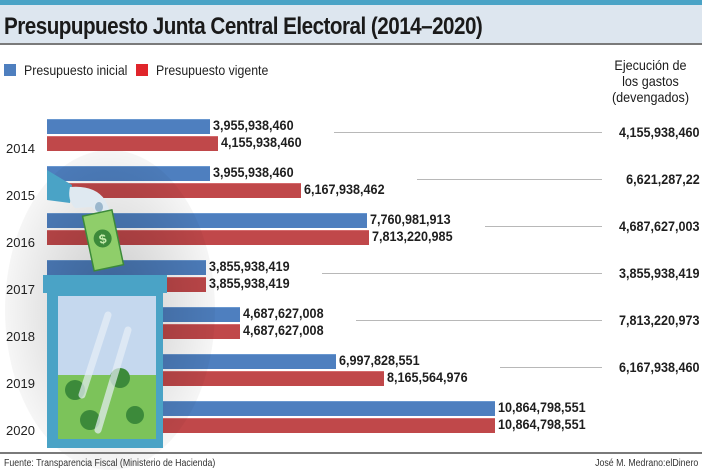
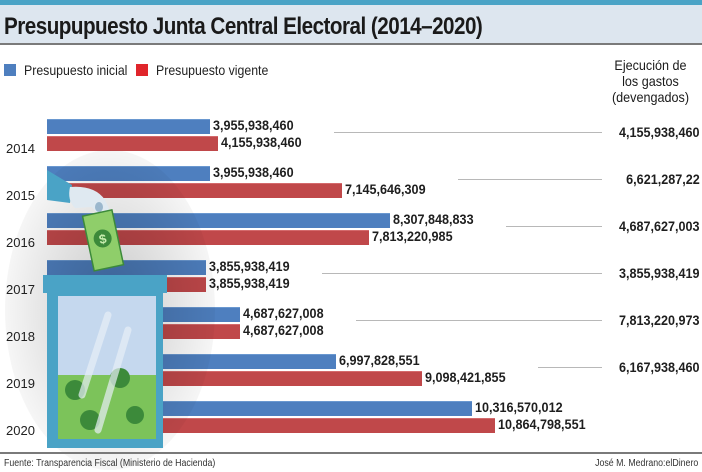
Presupuesto vigente/2015: 6,167,938,462 -> 7,145,646,309
Presupuesto inicial/2016: 7,760,981,913 -> 8,307,848,833
Presupuesto vigente/2019: 8,165,564,976 -> 9,098,421,855
Presupuesto inicial/2020: 10,864,798,551 -> 10,316,570,012
